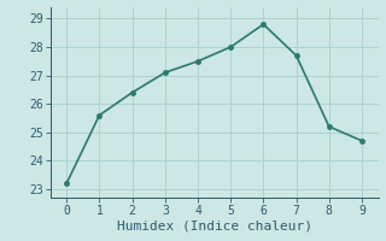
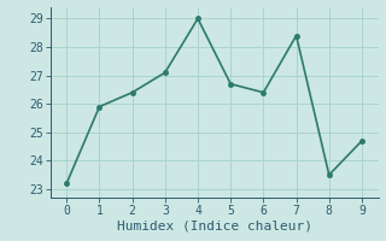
1: 25.6 -> 25.9
4: 27.5 -> 29.0
5: 28.0 -> 26.7
6: 28.8 -> 26.4
7: 27.7 -> 28.4
8: 25.2 -> 23.5
